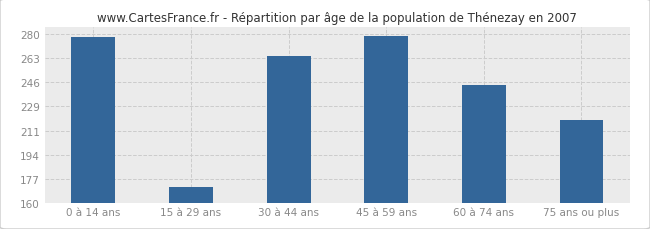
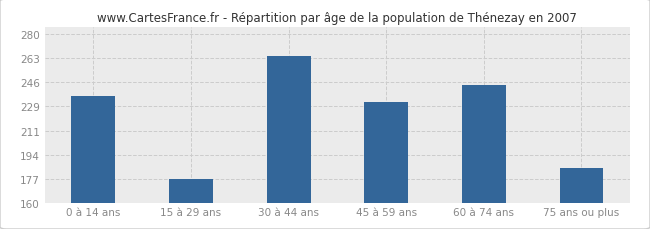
0 à 14 ans: 278 -> 236
15 à 29 ans: 171 -> 177
45 à 59 ans: 279 -> 232
75 ans ou plus: 219 -> 185
